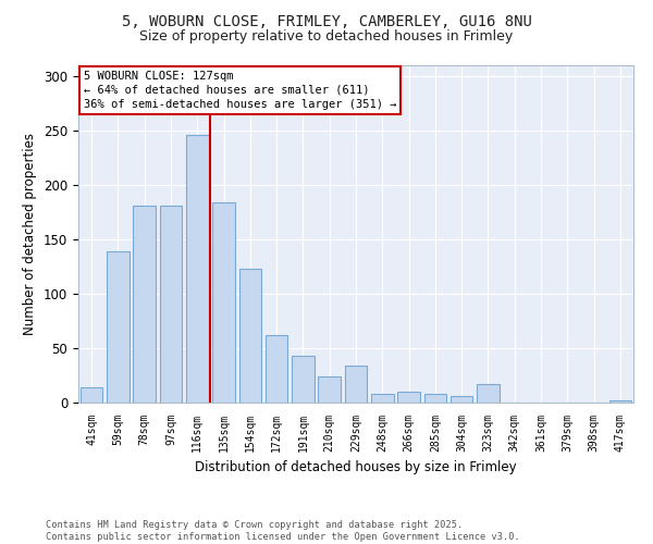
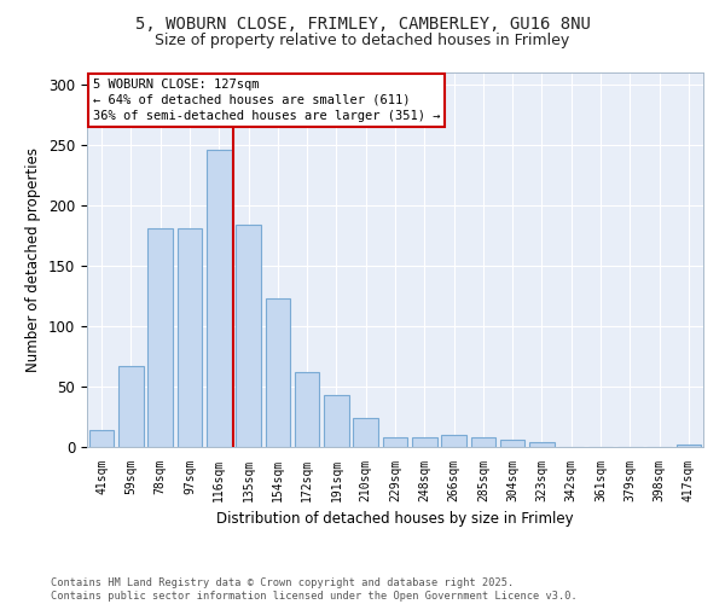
59sqm: 139 -> 67
229sqm: 34 -> 8
323sqm: 17 -> 4
